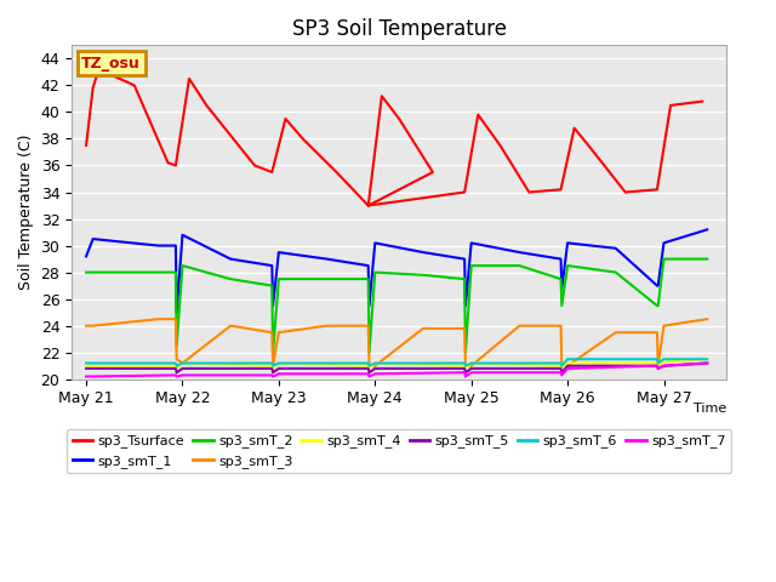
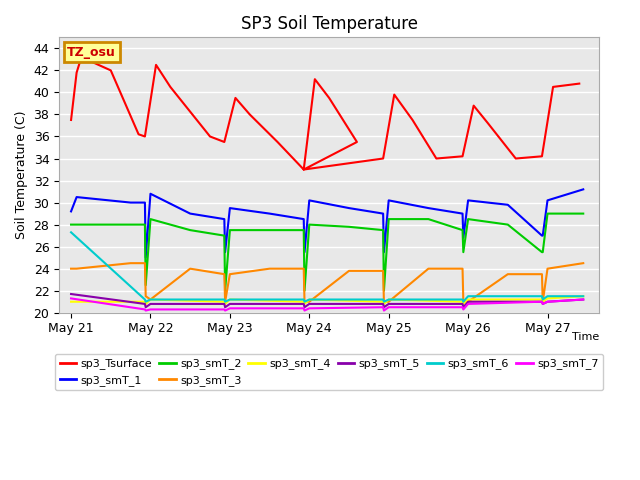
sp3_smT_5/May 21: 20.8 -> 21.7
sp3_smT_6/May 21: 21.2 -> 27.3
sp3_smT_7/May 21: 20.2 -> 21.3
